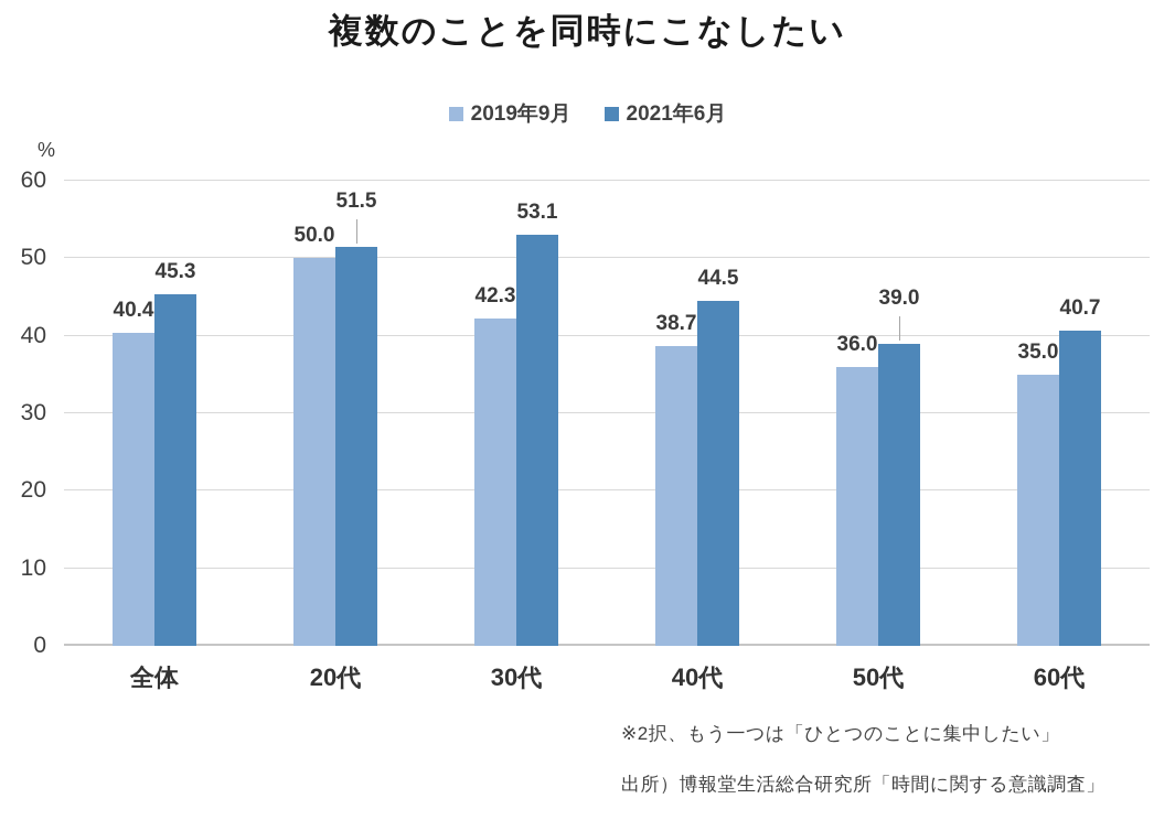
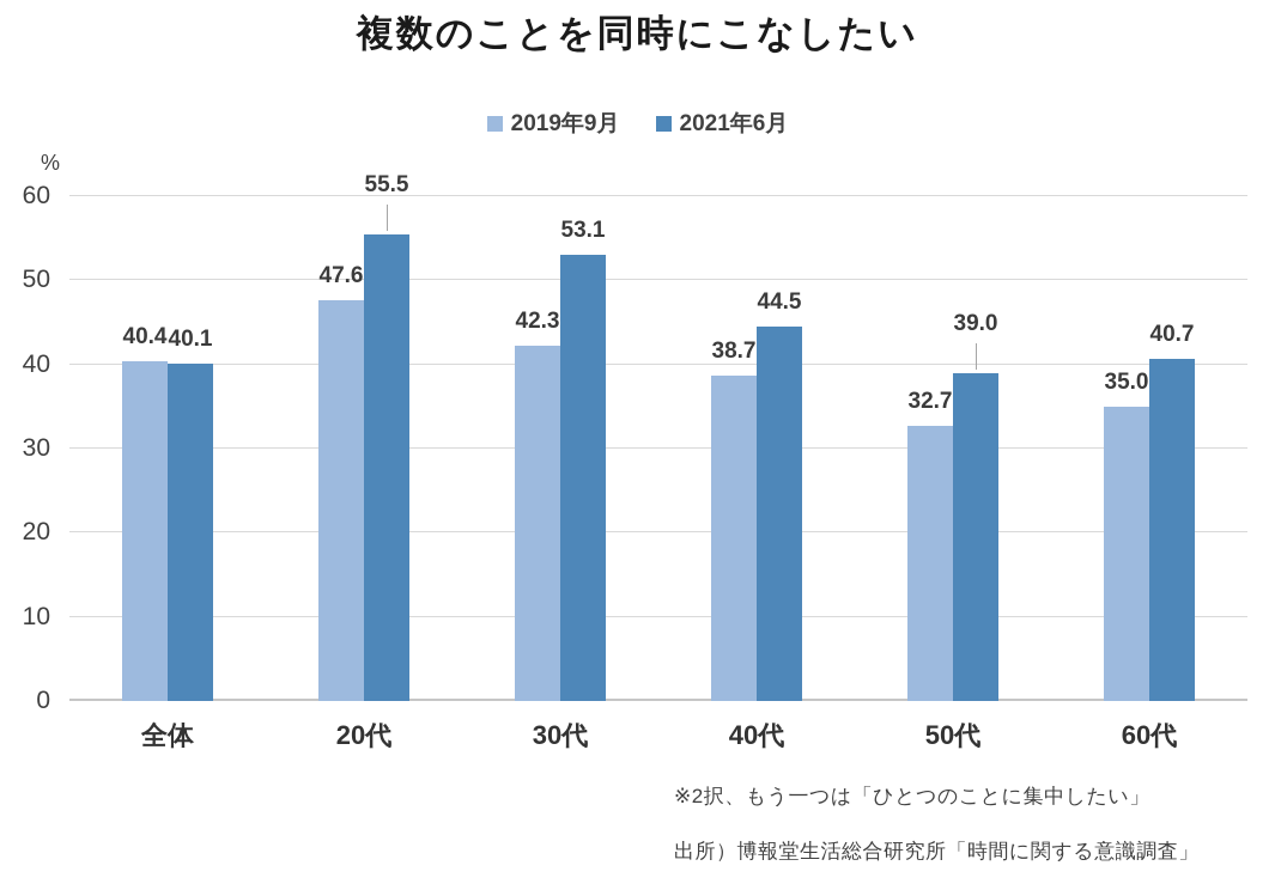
2021年6月/全体: 45.3 -> 40.1
2019年9月/20代: 50.0 -> 47.6
2021年6月/20代: 51.5 -> 55.5
2019年9月/50代: 36.0 -> 32.7
